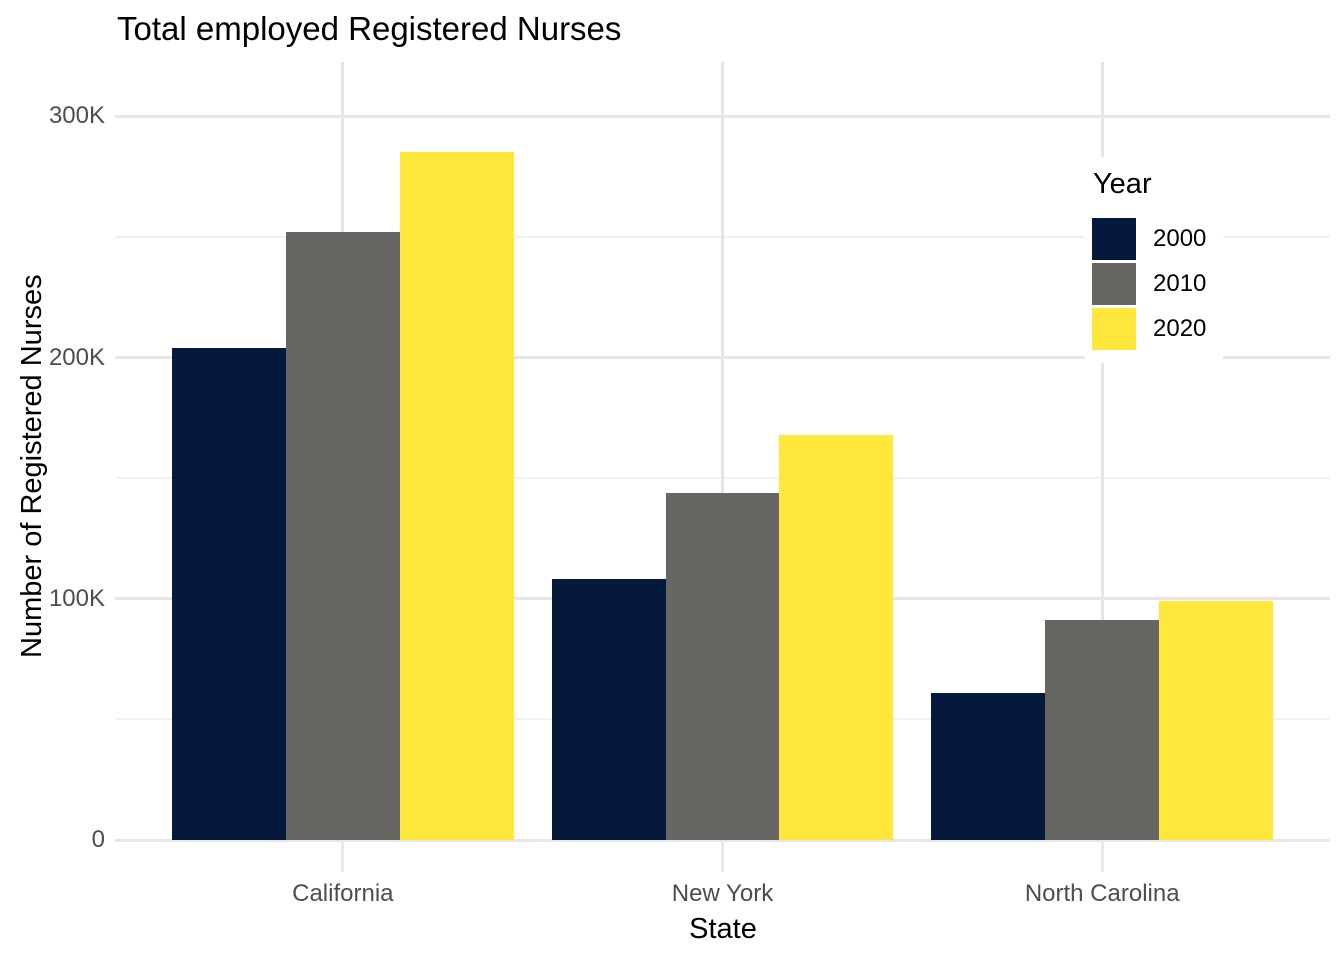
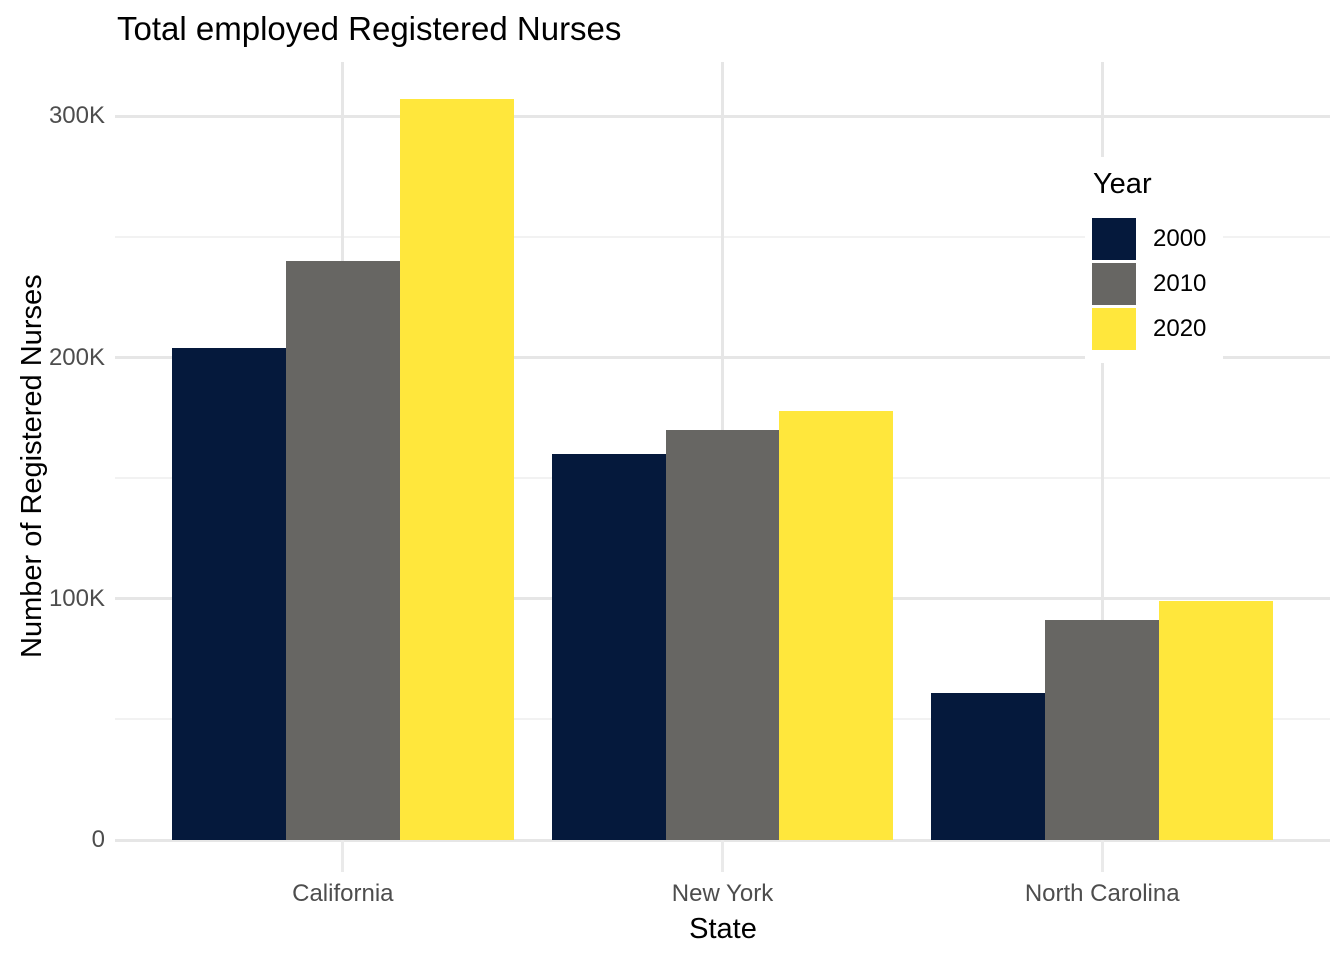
2010/California: 252K -> 240K
2020/California: 285K -> 307K
2000/New York: 108K -> 160K
2010/New York: 144K -> 170K
2020/New York: 168K -> 178K
